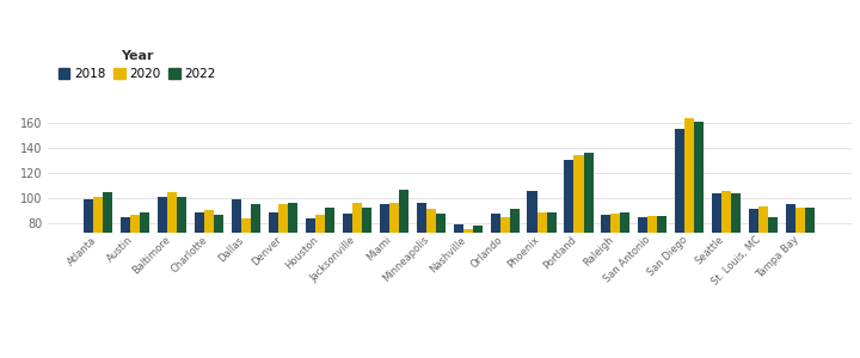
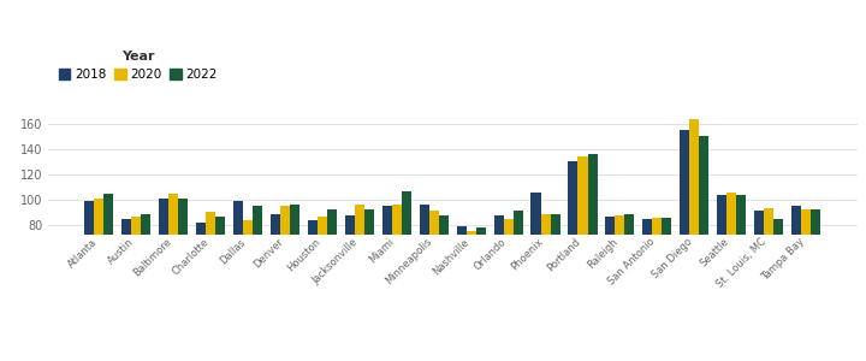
2018/Charlotte: 88 -> 82
2022/San Diego: 161 -> 150
